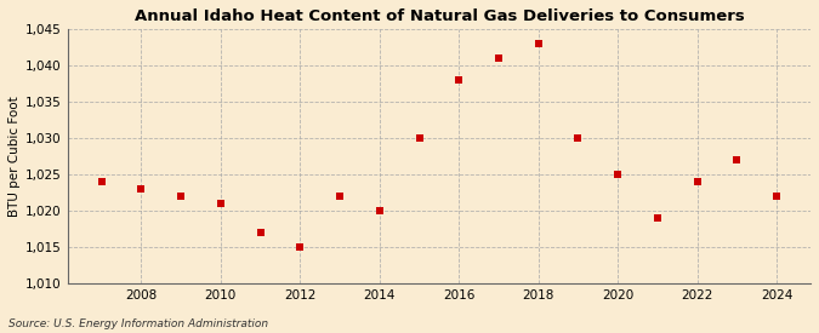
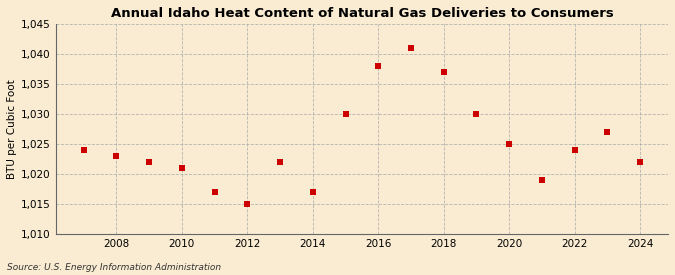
2014: 1,020 -> 1,017
2018: 1,043 -> 1,037
